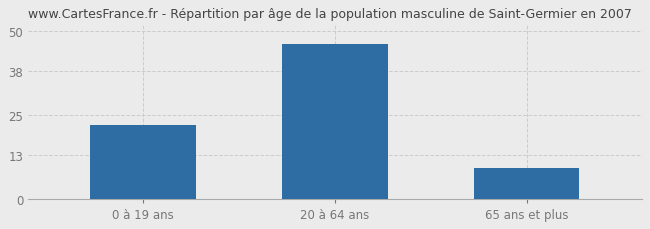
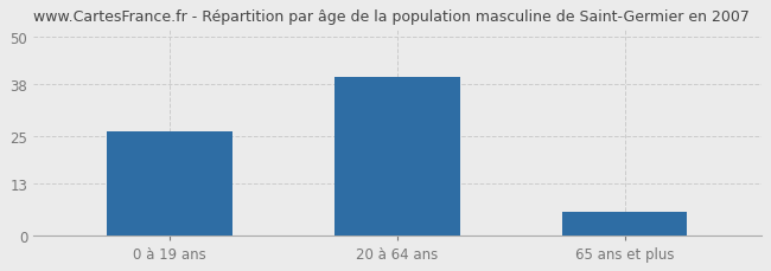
0 à 19 ans: 22 -> 26
20 à 64 ans: 46 -> 40
65 ans et plus: 9 -> 6
